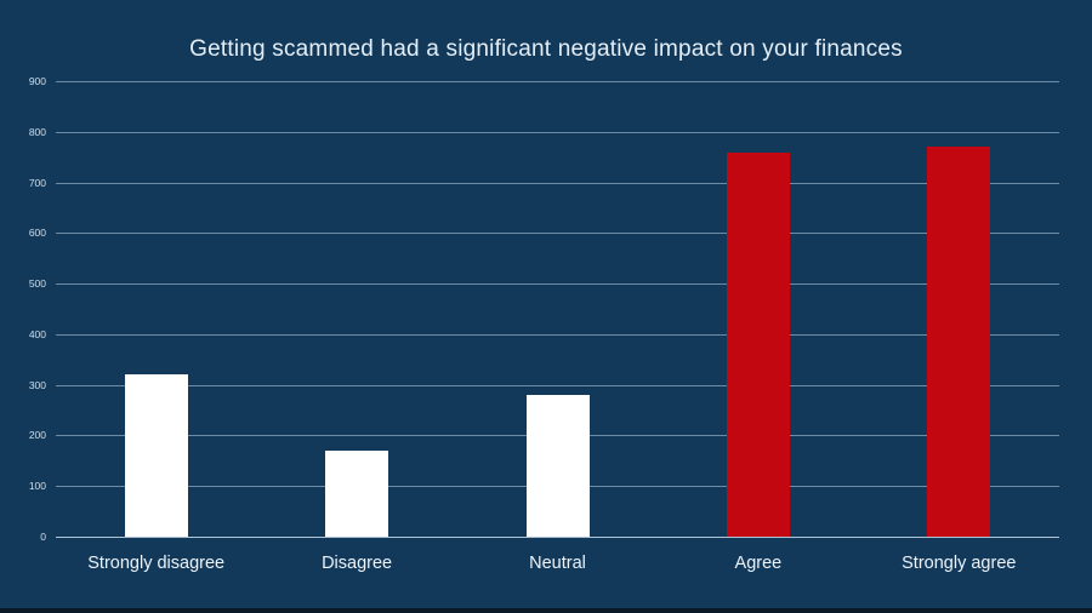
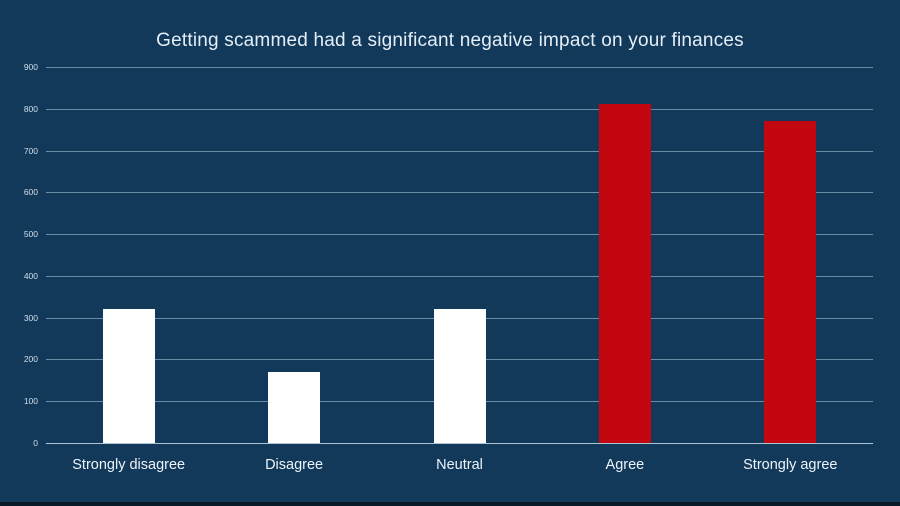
Neutral: 280 -> 320
Agree: 760 -> 810
